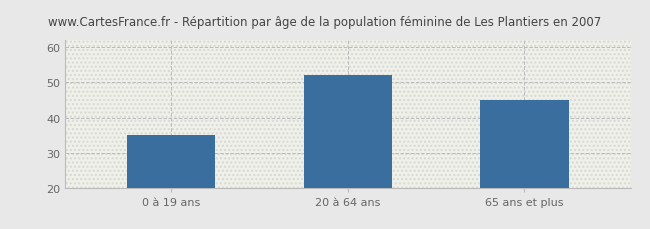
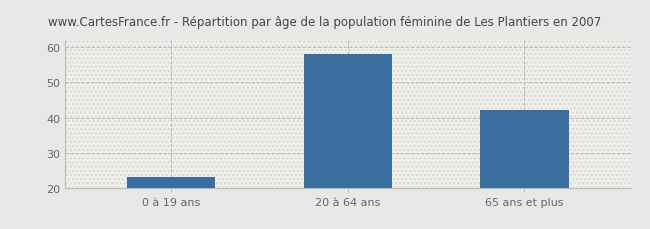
0 à 19 ans: 35 -> 23
20 à 64 ans: 52 -> 58
65 ans et plus: 45 -> 42
